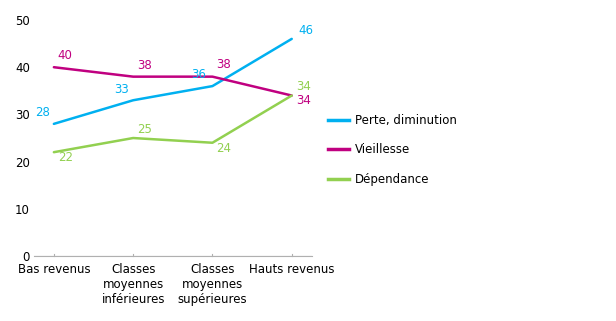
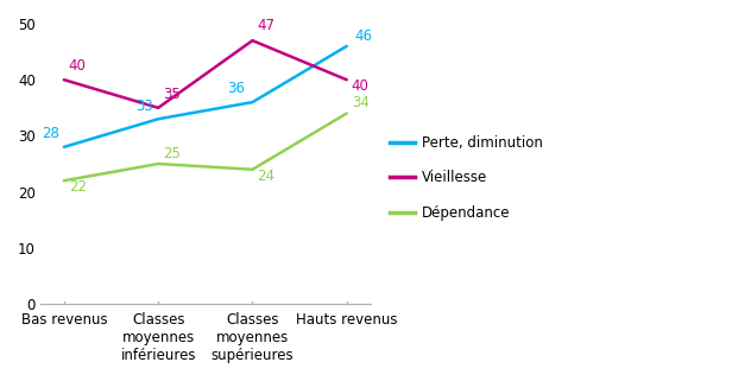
Vieillesse/Classes moyennes inférieures: 38 -> 35
Vieillesse/Classes moyennes supérieures: 38 -> 47
Vieillesse/Hauts revenus: 34 -> 40
